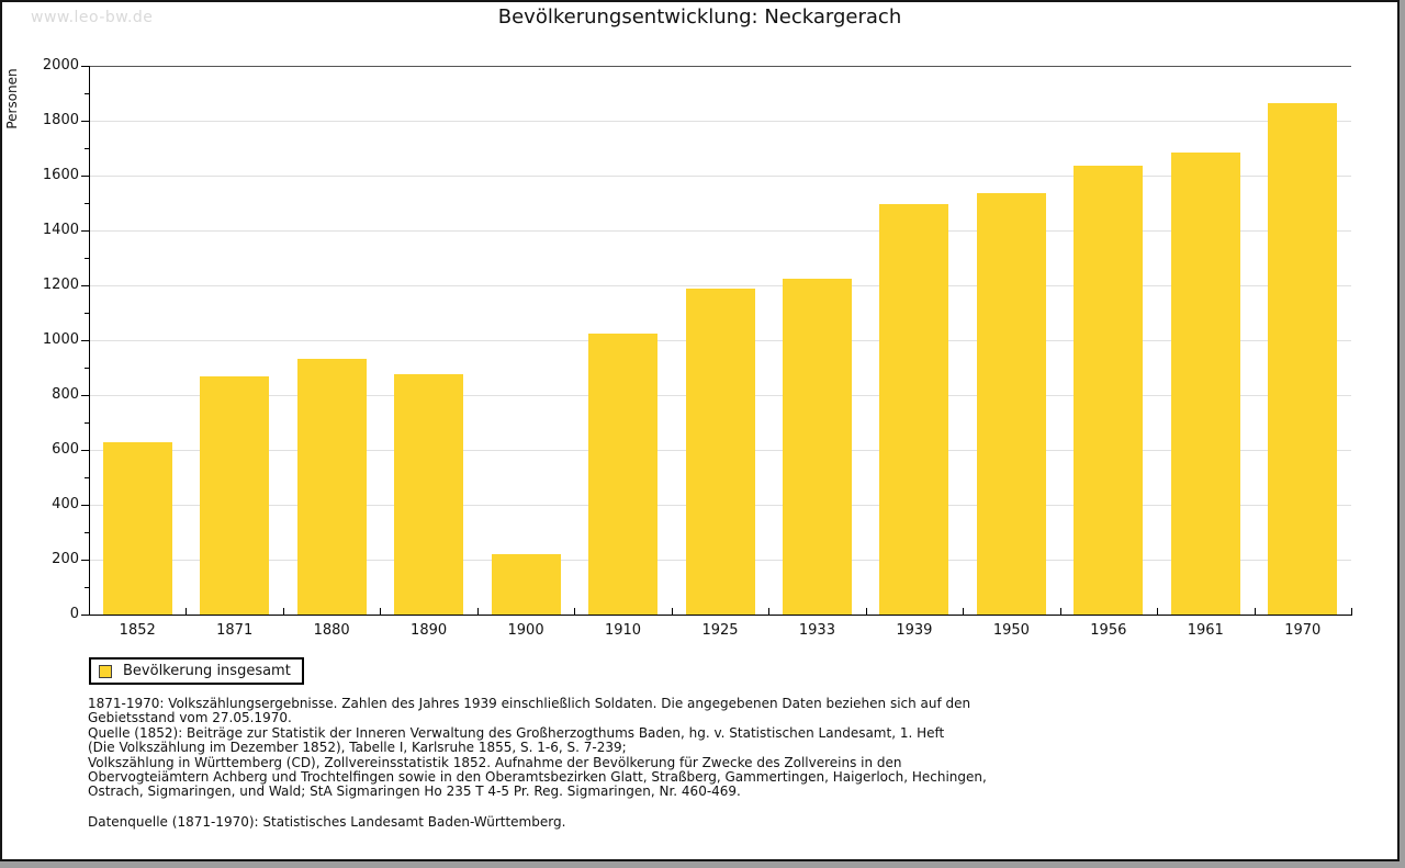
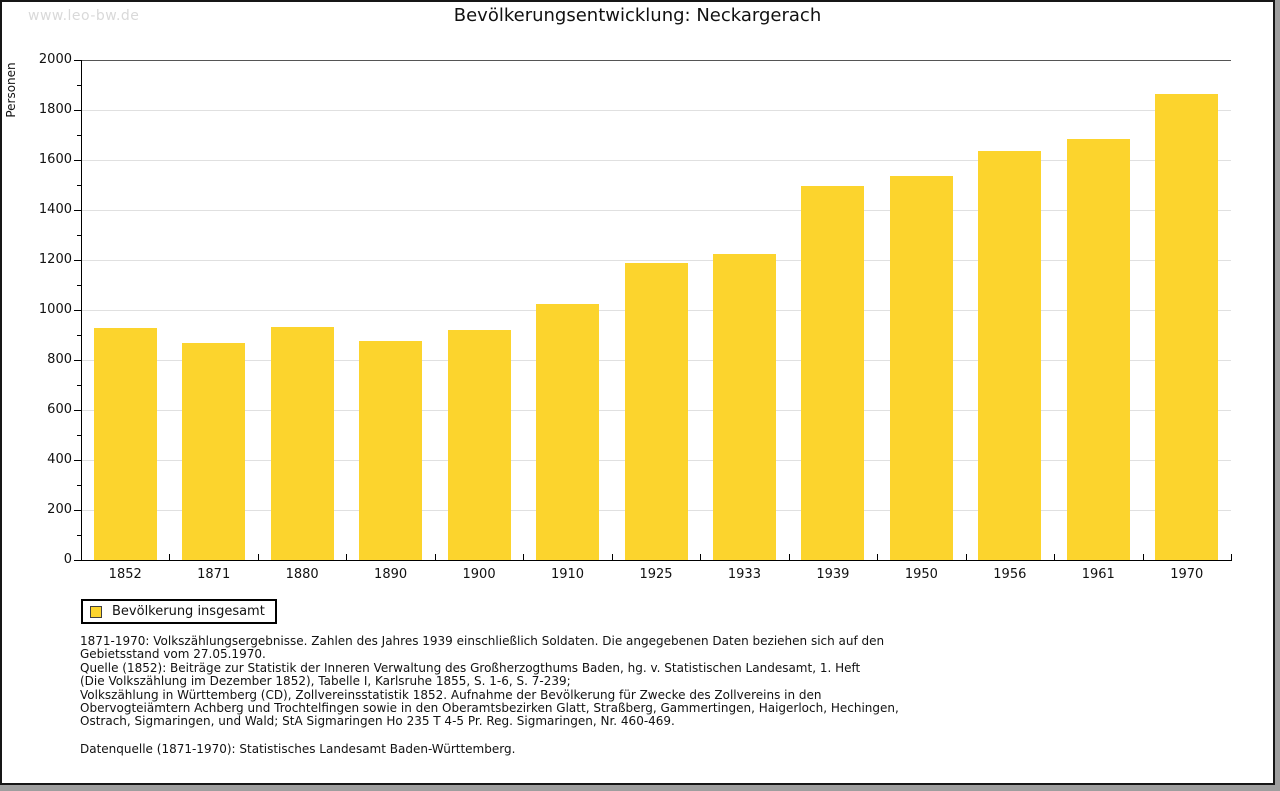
1852: 630 -> 930
1900: 220 -> 920
